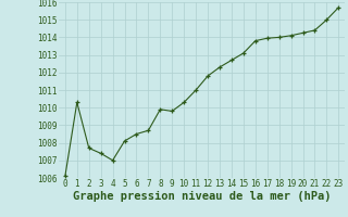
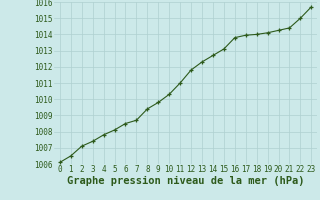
1: 1010.3 -> 1006.5
2: 1007.7 -> 1007.1
4: 1007.0 -> 1007.8
8: 1009.9 -> 1009.4
